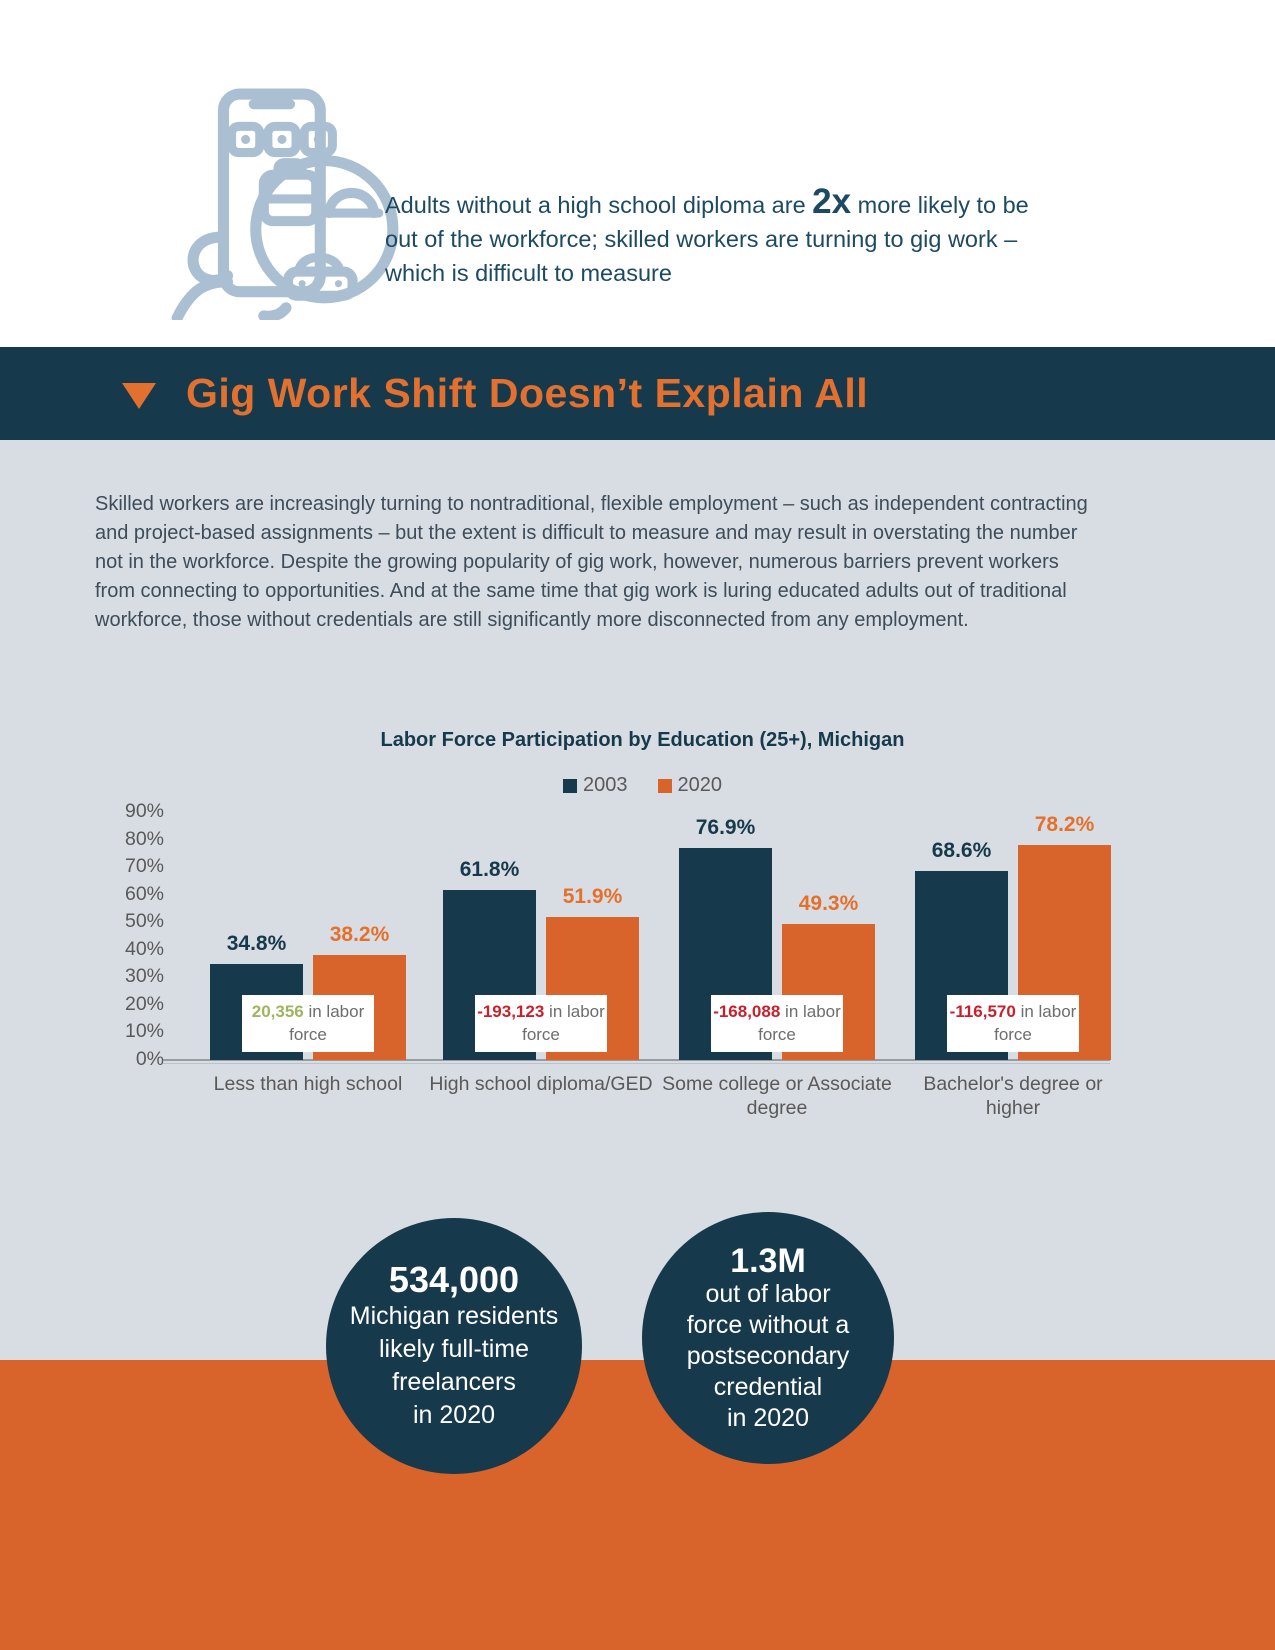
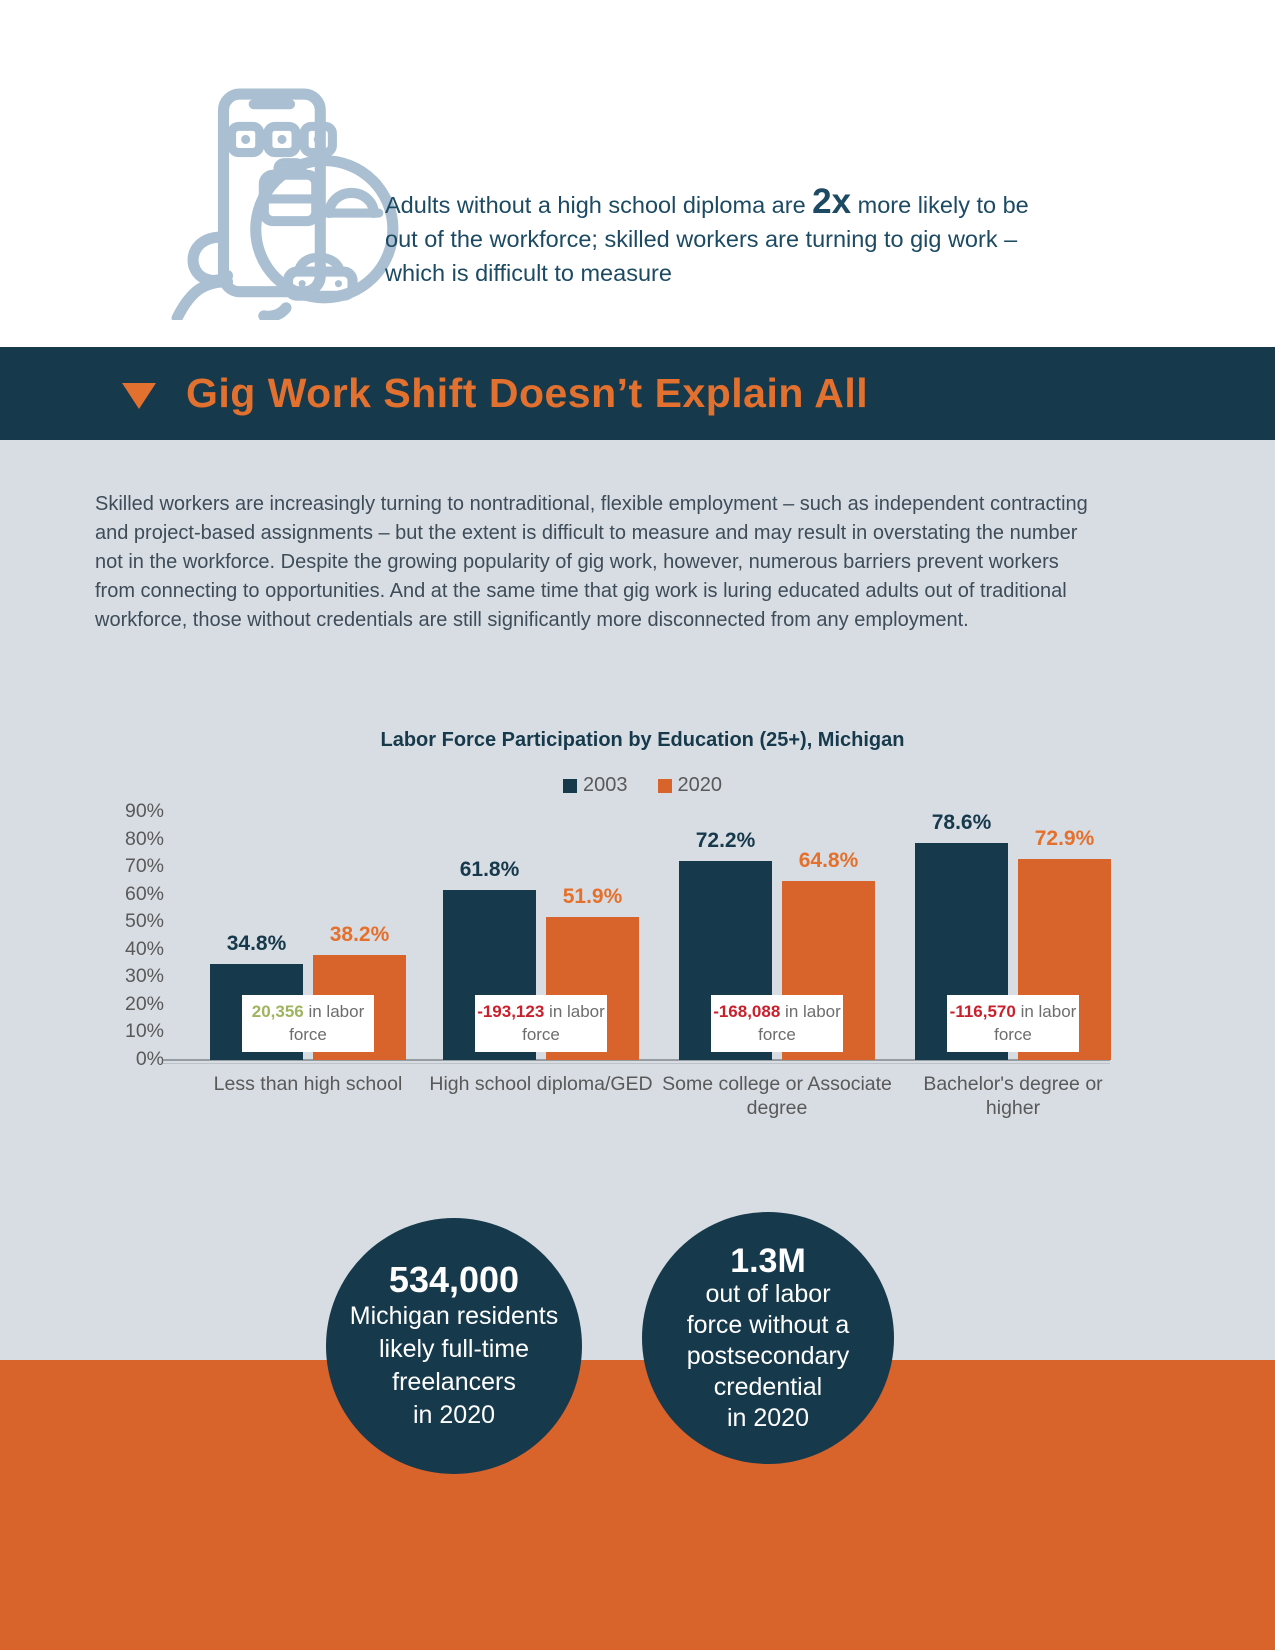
2003/Some college or Associate degree: 76.9% -> 72.2%
2020/Some college or Associate degree: 49.3% -> 64.8%
2003/Bachelor's degree or higher: 68.6% -> 78.6%
2020/Bachelor's degree or higher: 78.2% -> 72.9%
